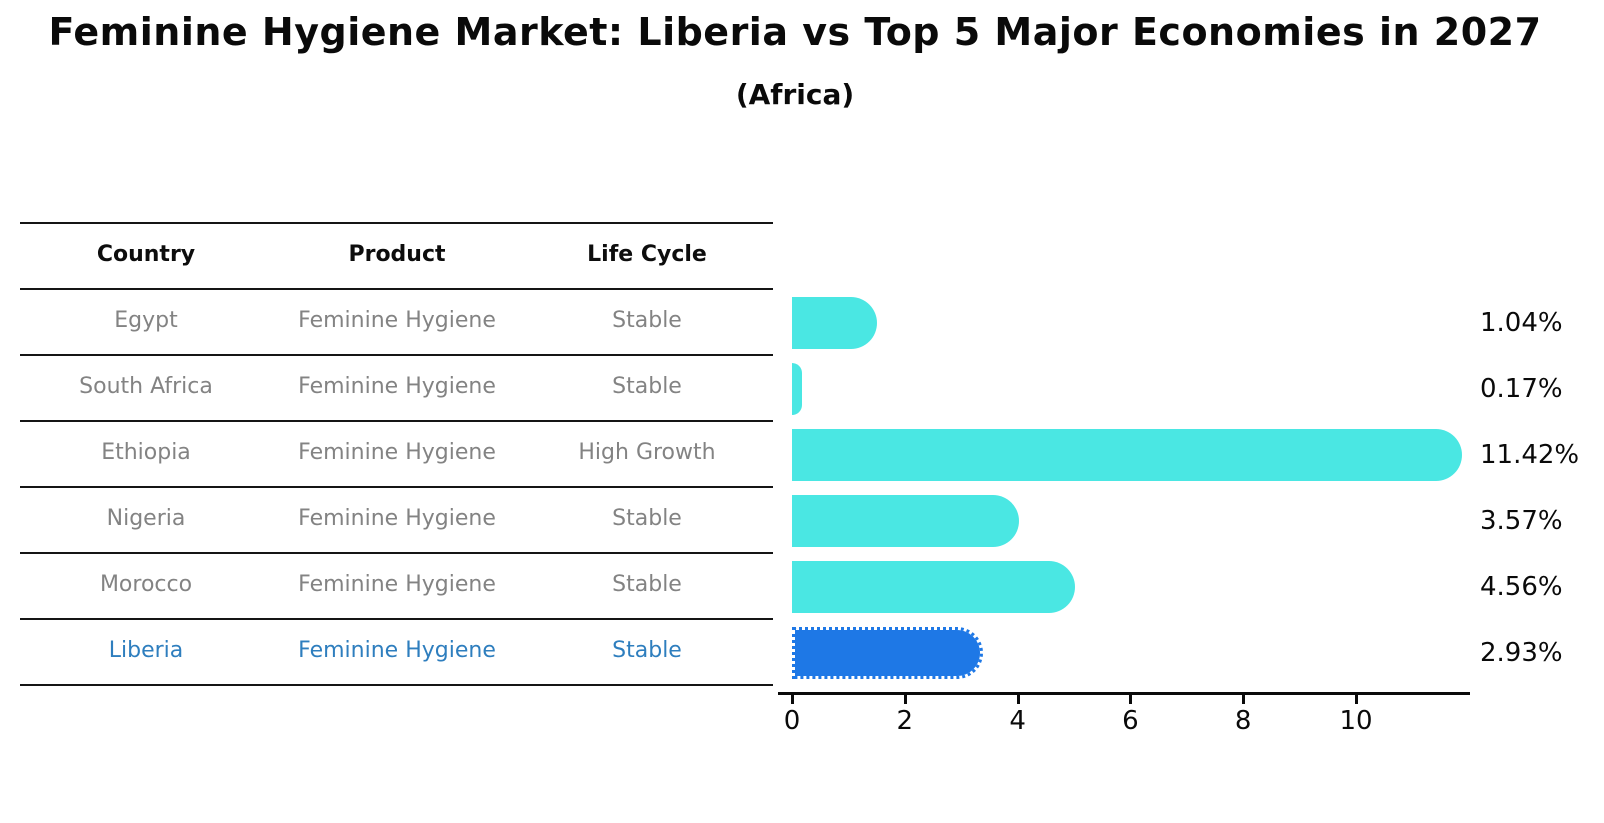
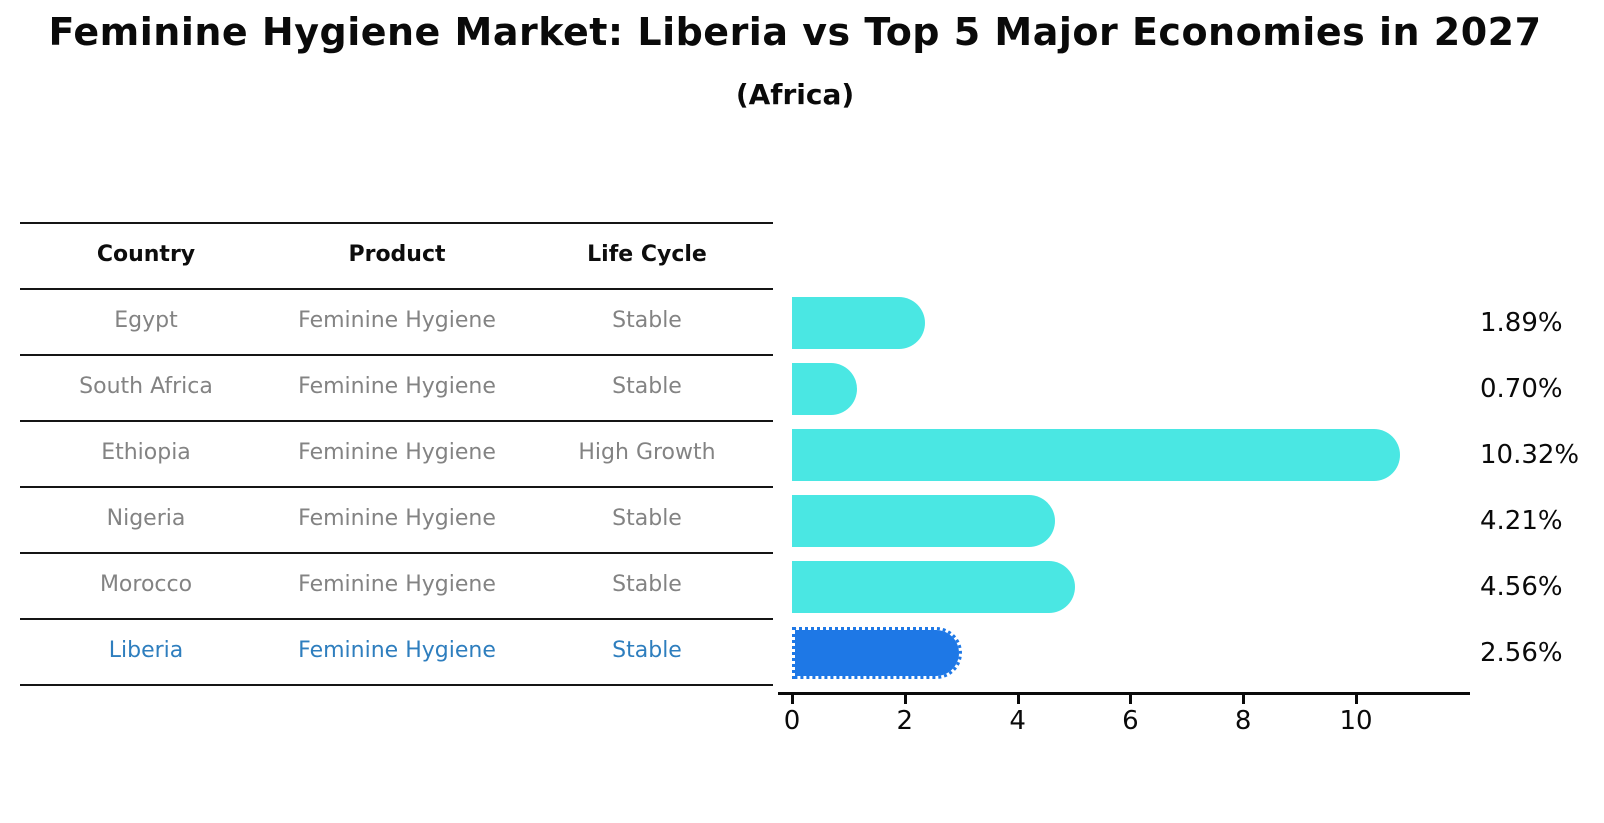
Egypt: 1.04% -> 1.89%
South Africa: 0.17% -> 0.70%
Ethiopia: 11.42% -> 10.32%
Nigeria: 3.57% -> 4.21%
Liberia: 2.93% -> 2.56%
